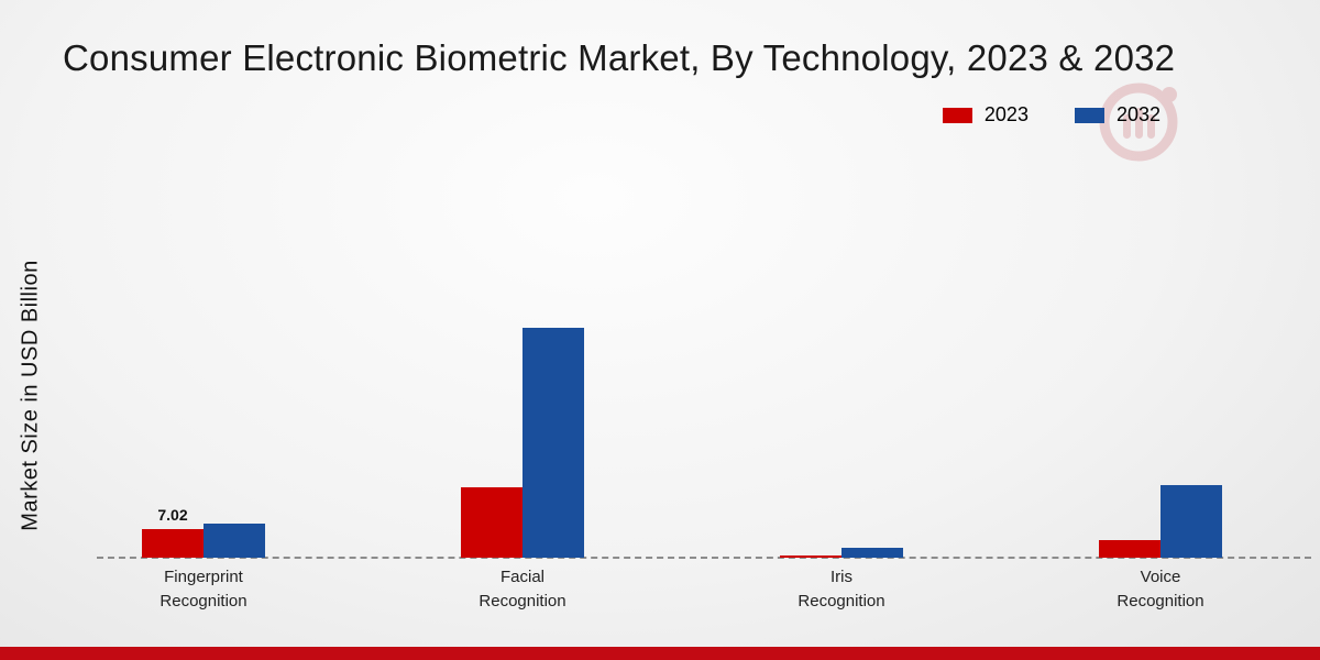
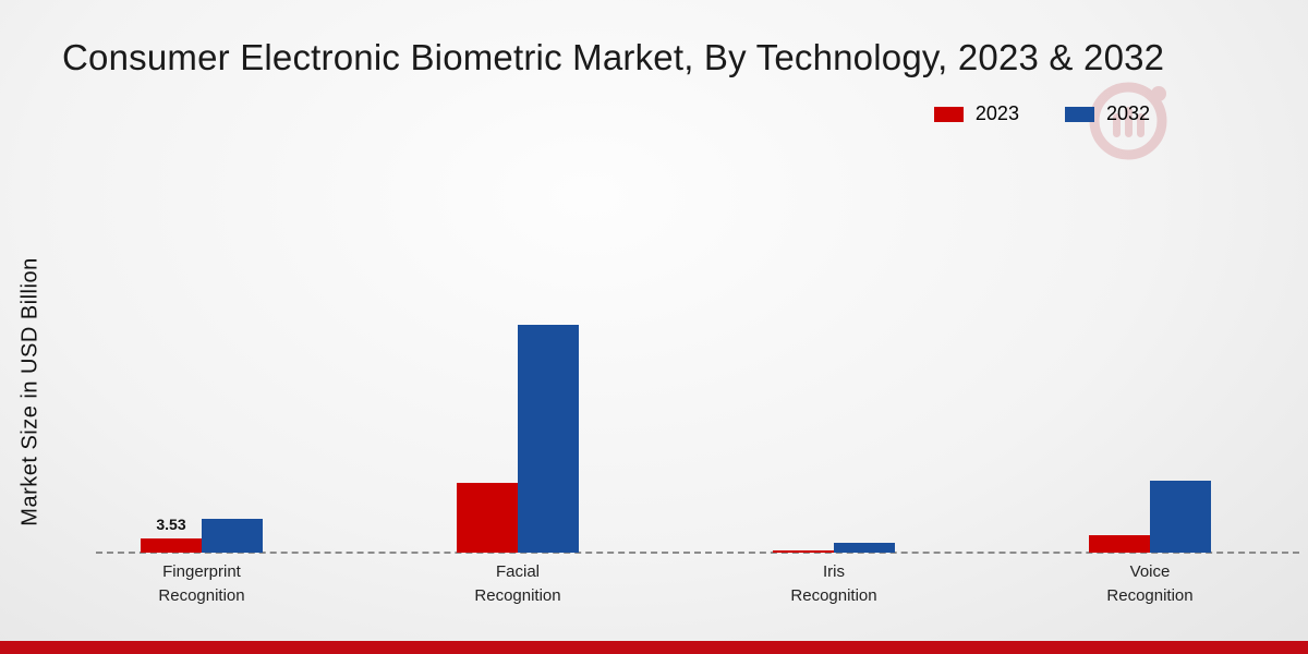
2023/Fingerprint Recognition: 7.02 -> 3.53
